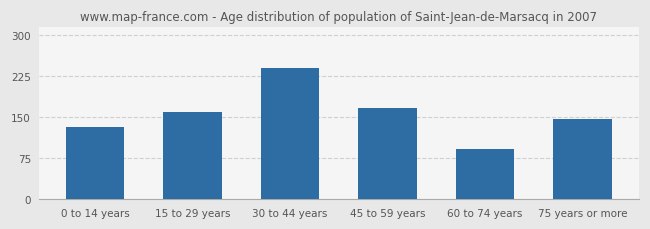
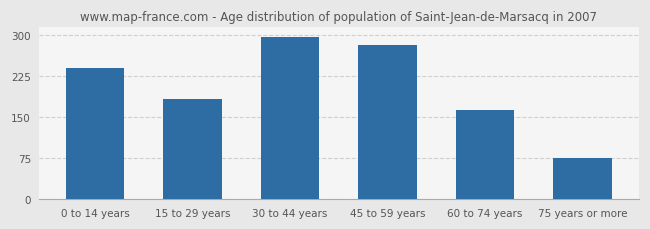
0 to 14 years: 132 -> 240
15 to 29 years: 160 -> 183
30 to 44 years: 240 -> 297
45 to 59 years: 166 -> 282
60 to 74 years: 92 -> 163
75 years or more: 146 -> 75
